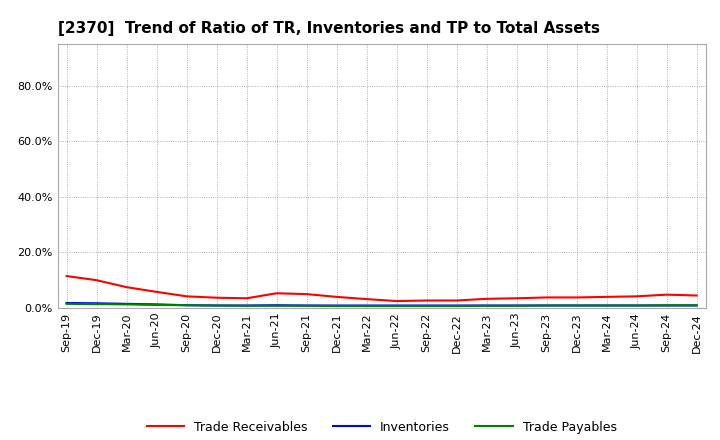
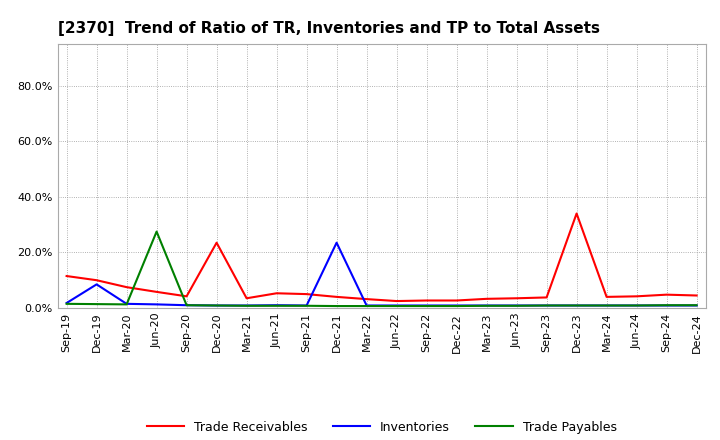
Inventories/Dec-19: 1.7% -> 8.5%
Trade Payables/Jun-20: 1.1% -> 27.5%
Trade Receivables/Dec-20: 3.7% -> 23.5%
Inventories/Dec-21: 0.9% -> 23.5%
Trade Receivables/Dec-23: 3.8% -> 34.0%
